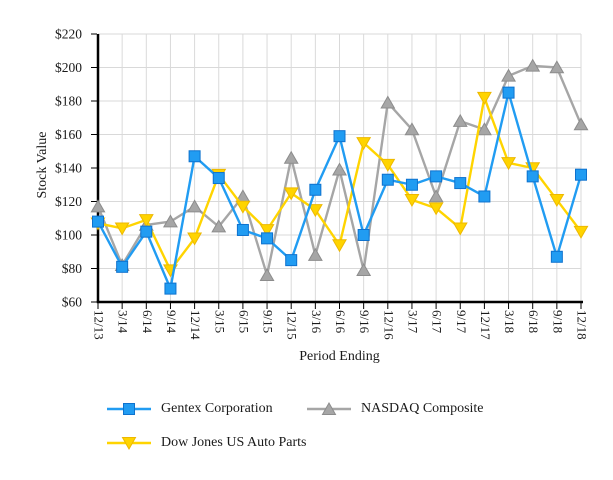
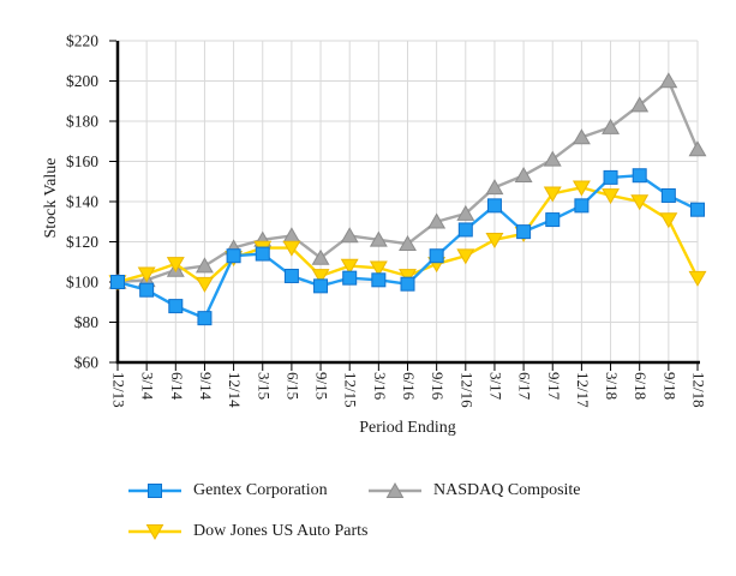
Gentex Corporation/12/13: $108 -> $100
NASDAQ Composite/12/13: $117 -> $100
Dow Jones US Auto Parts/12/13: $107 -> $100
Gentex Corporation/3/14: $81 -> $96
NASDAQ Composite/3/14: $82 -> $101
Gentex Corporation/6/14: $102 -> $88
Gentex Corporation/9/14: $68 -> $82
Dow Jones US Auto Parts/9/14: $79 -> $99
Gentex Corporation/12/14: $147 -> $113
Dow Jones US Auto Parts/12/14: $98 -> $112
Gentex Corporation/3/15: $134 -> $114
NASDAQ Composite/3/15: $105 -> $121
Dow Jones US Auto Parts/3/15: $136 -> $117
NASDAQ Composite/9/15: $76 -> $112
Gentex Corporation/12/15: $85 -> $102
NASDAQ Composite/12/15: $146 -> $123
Dow Jones US Auto Parts/12/15: $125 -> $108
Gentex Corporation/3/16: $127 -> $101
NASDAQ Composite/3/16: $88 -> $121
Dow Jones US Auto Parts/3/16: $115 -> $107
Gentex Corporation/6/16: $159 -> $99
NASDAQ Composite/6/16: $139 -> $119
Dow Jones US Auto Parts/6/16: $94 -> $103
Gentex Corporation/9/16: $100 -> $113
NASDAQ Composite/9/16: $79 -> $130
Dow Jones US Auto Parts/9/16: $155 -> $109
Gentex Corporation/12/16: $133 -> $126
NASDAQ Composite/12/16: $179 -> $134
Dow Jones US Auto Parts/12/16: $142 -> $113
Gentex Corporation/3/17: $130 -> $138
NASDAQ Composite/3/17: $163 -> $147
Gentex Corporation/6/17: $135 -> $125
NASDAQ Composite/6/17: $123 -> $153
Dow Jones US Auto Parts/6/17: $116 -> $124
NASDAQ Composite/9/17: $168 -> $161
Dow Jones US Auto Parts/9/17: $104 -> $144
Gentex Corporation/12/17: $123 -> $138
NASDAQ Composite/12/17: $163 -> $172
Dow Jones US Auto Parts/12/17: $182 -> $147
Gentex Corporation/3/18: $185 -> $152
NASDAQ Composite/3/18: $195 -> $177
Gentex Corporation/6/18: $135 -> $153
NASDAQ Composite/6/18: $201 -> $188
Gentex Corporation/9/18: $87 -> $143
Dow Jones US Auto Parts/9/18: $121 -> $131
